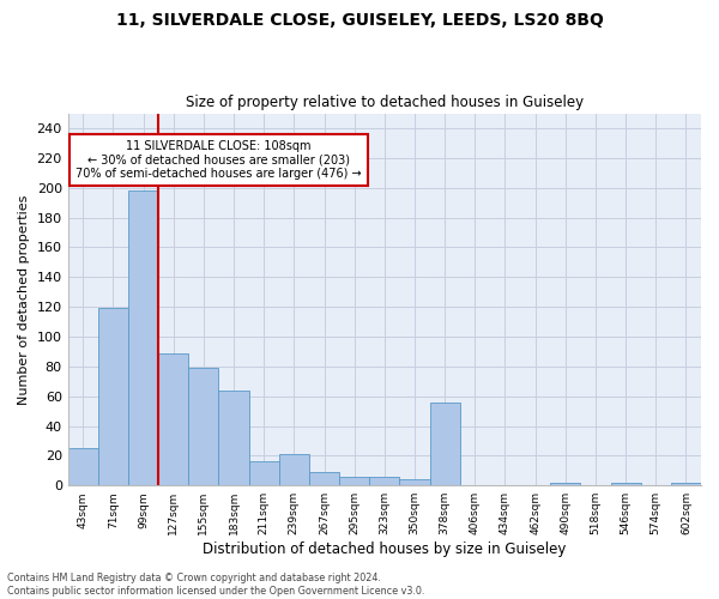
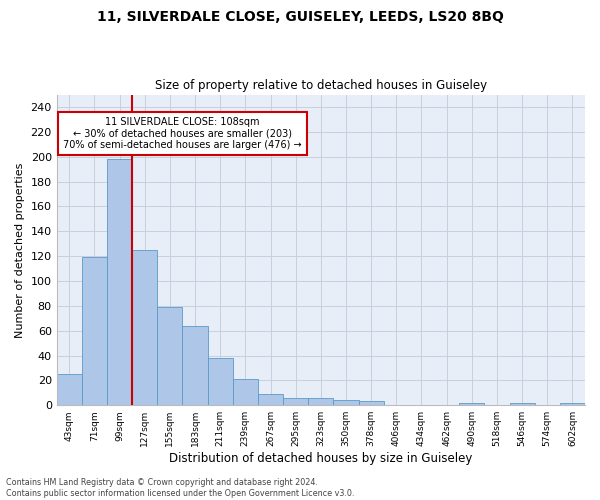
127sqm: 89 -> 125
211sqm: 16 -> 38
378sqm: 56 -> 3
